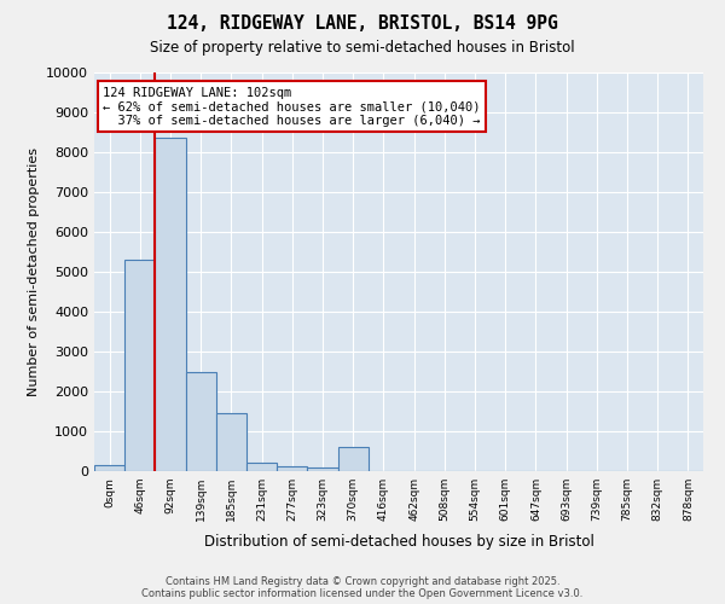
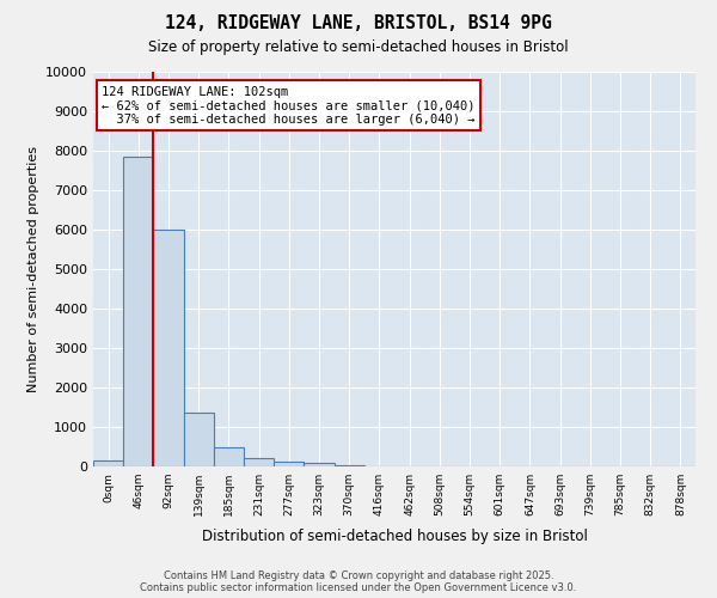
46sqm: 5300 -> 7850
92sqm: 8350 -> 6000
139sqm: 2500 -> 1350
185sqm: 1450 -> 500
370sqm: 600 -> 40
